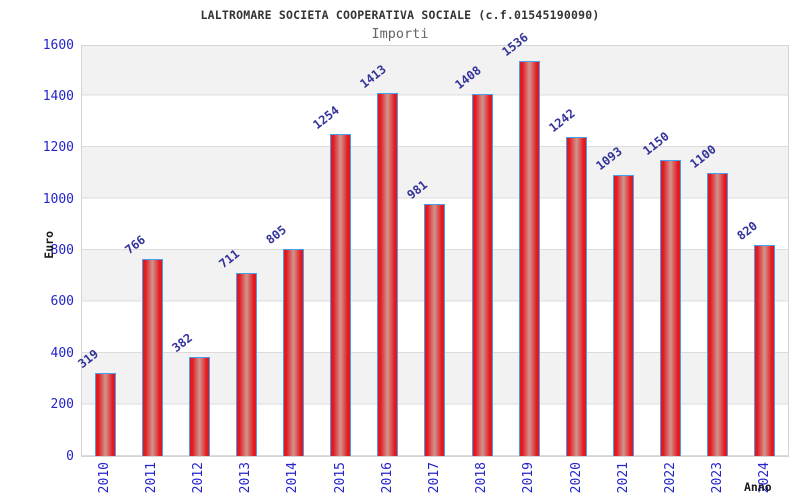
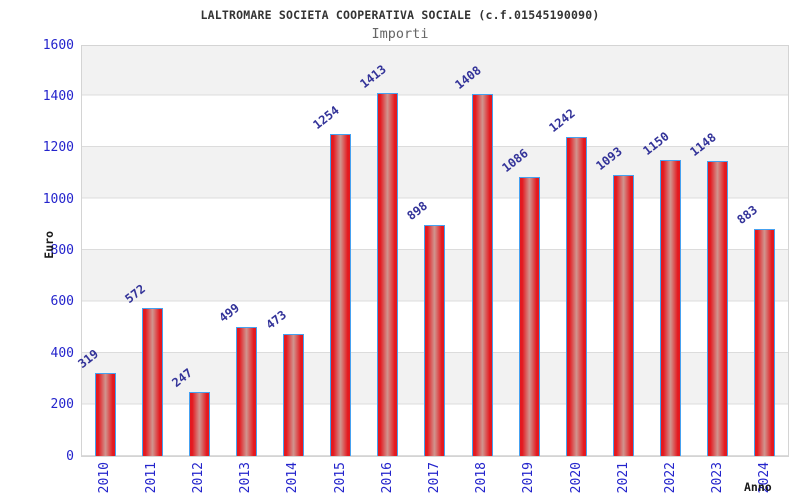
2011: 766 -> 572
2012: 382 -> 247
2013: 711 -> 499
2014: 805 -> 473
2017: 981 -> 898
2019: 1536 -> 1086
2023: 1100 -> 1148
2024: 820 -> 883
